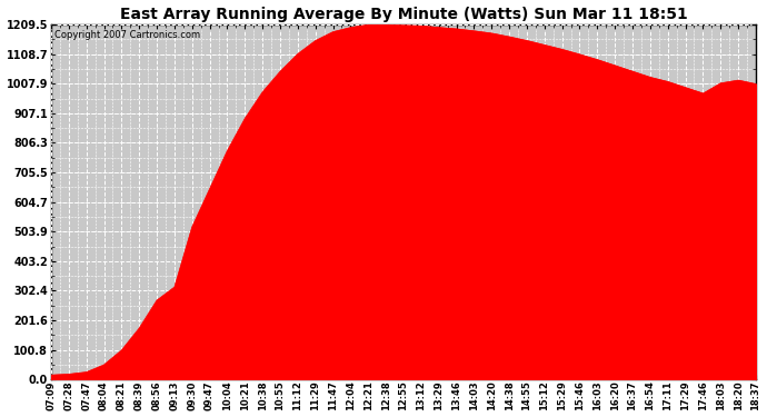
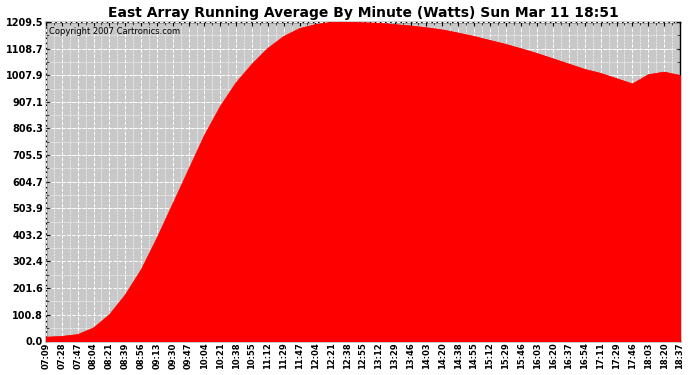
09:13: 315 -> 390
